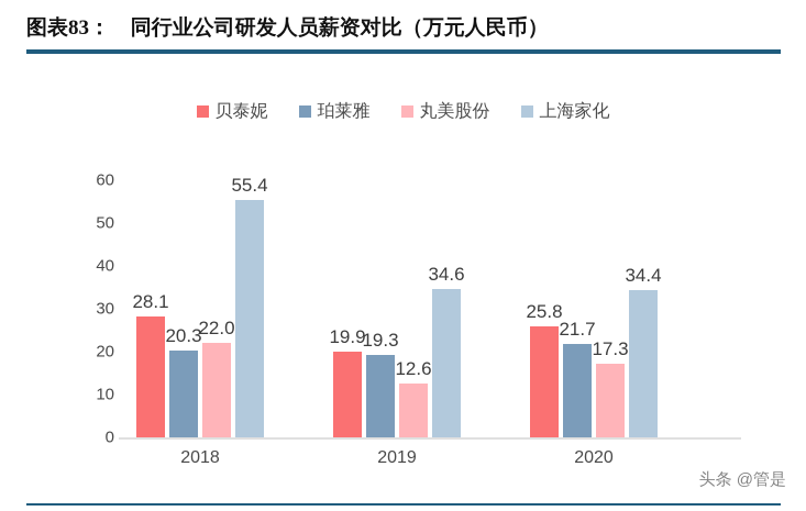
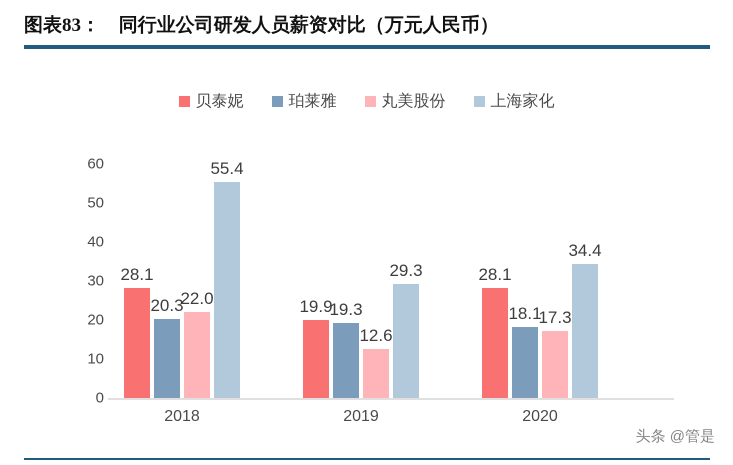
上海家化/2019: 34.6 -> 29.3
贝泰妮/2020: 25.8 -> 28.1
珀莱雅/2020: 21.7 -> 18.1
